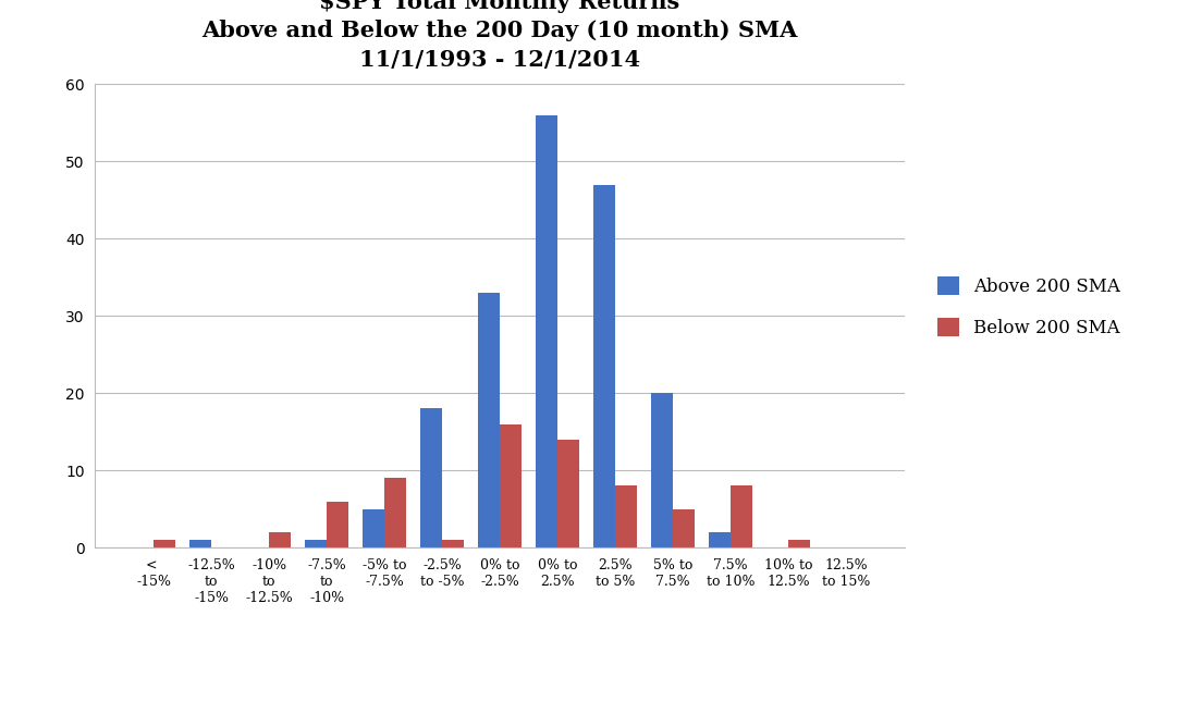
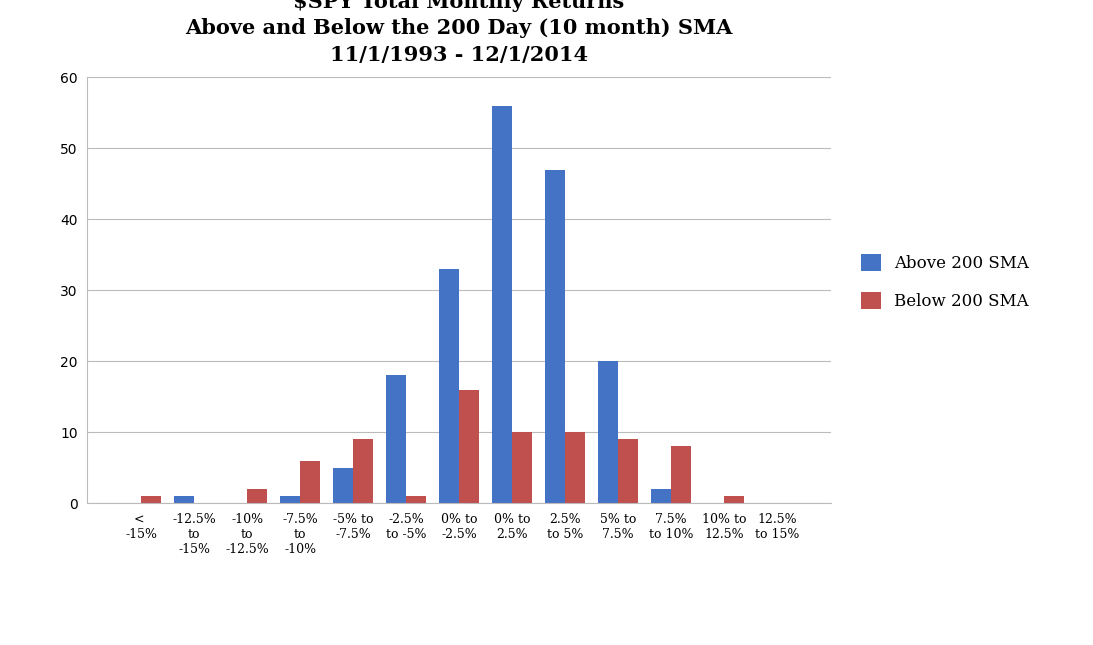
Below 200 SMA/0% to 2.5%: 14 -> 10
Below 200 SMA/2.5% to 5%: 8 -> 10
Below 200 SMA/5% to 7.5%: 5 -> 9
